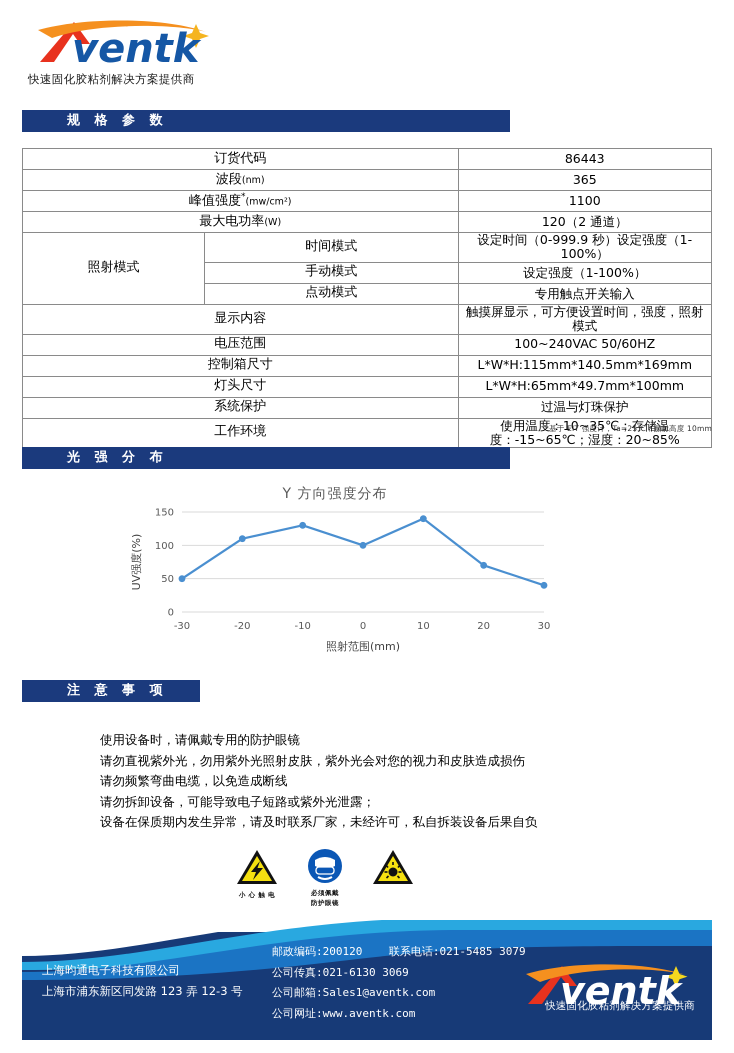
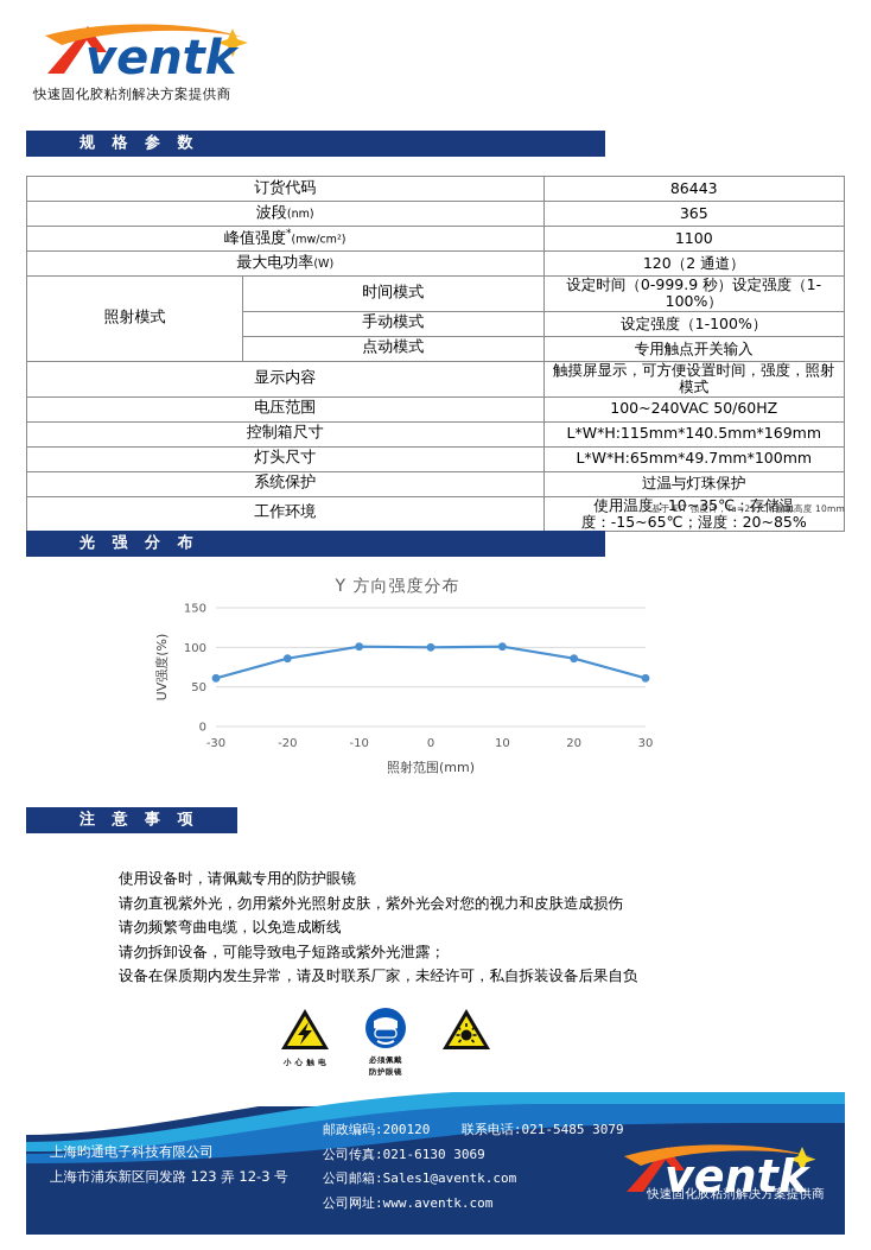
-30: 50 -> 60
-20: 110 -> 90
-10: 130 -> 100
10: 140 -> 100
20: 70 -> 90
30: 40 -> 60
